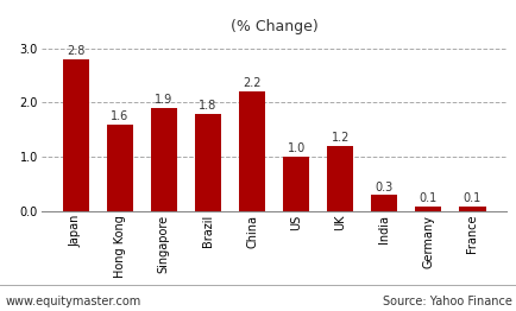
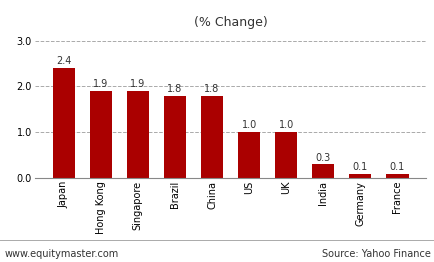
Japan: 2.8 -> 2.4
Hong Kong: 1.6 -> 1.9
China: 2.2 -> 1.8
UK: 1.2 -> 1.0
